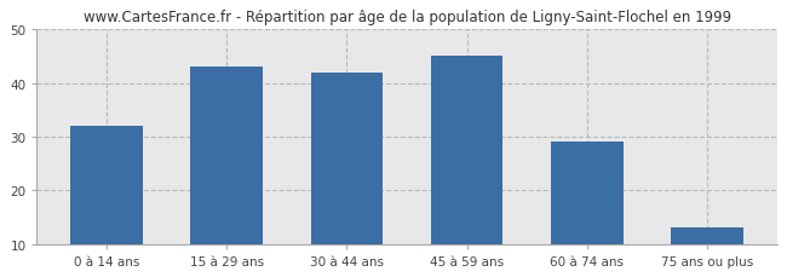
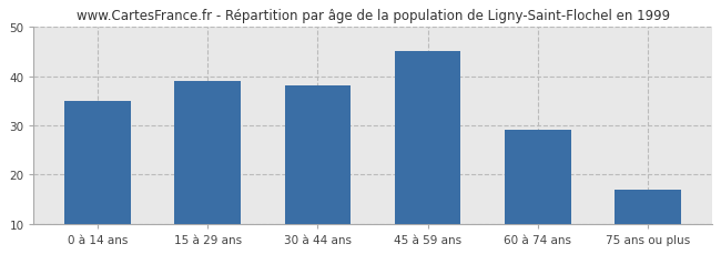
0 à 14 ans: 32 -> 35
15 à 29 ans: 43 -> 39
30 à 44 ans: 42 -> 38
75 ans ou plus: 13 -> 17
